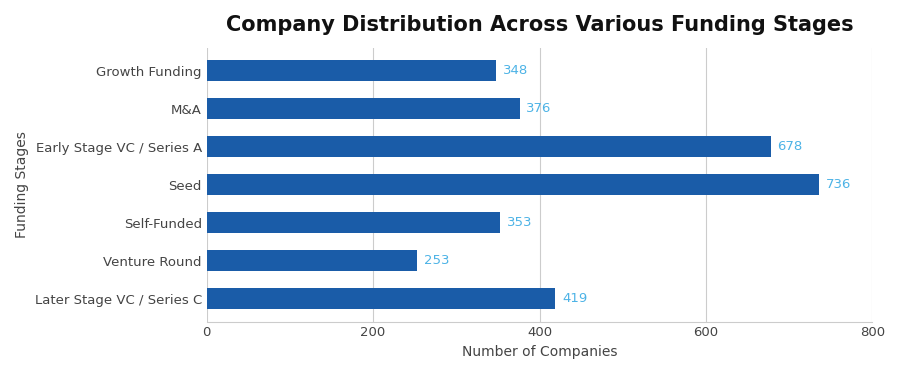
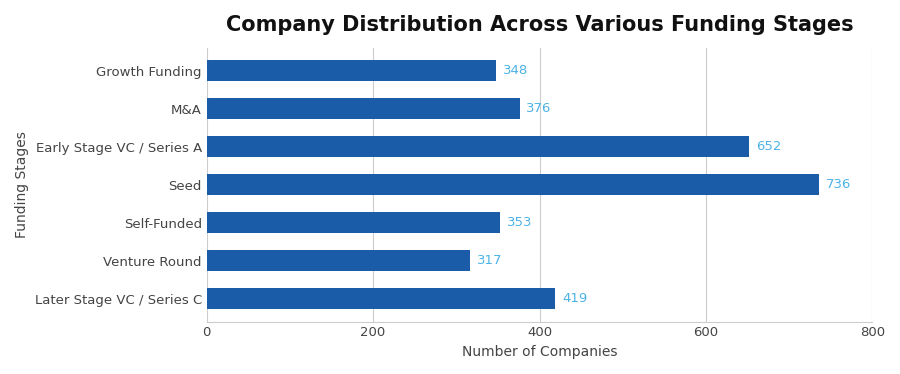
Early Stage VC / Series A: 678 -> 652
Venture Round: 253 -> 317
